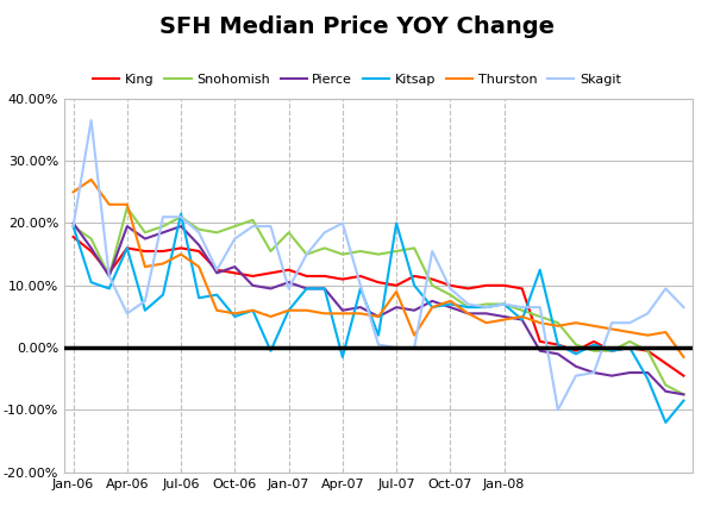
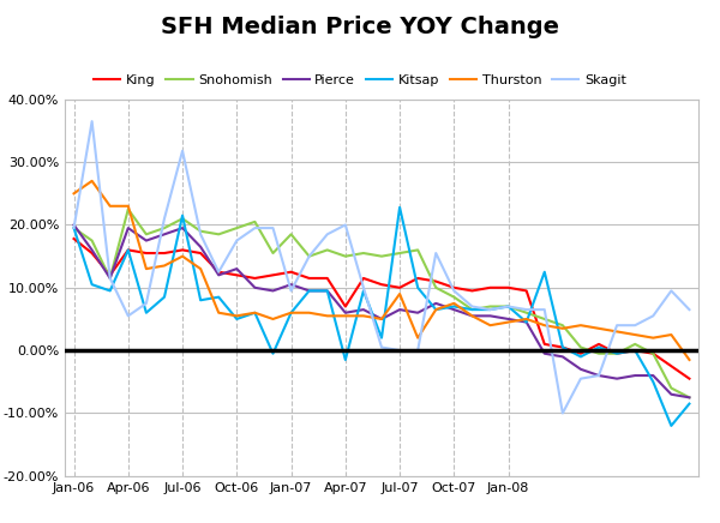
Skagit/Jul-06: 21.0% -> 31.8%
King/Apr-07: 11.0% -> 7.0%
Kitsap/Jul-07: 20.0% -> 22.8%
